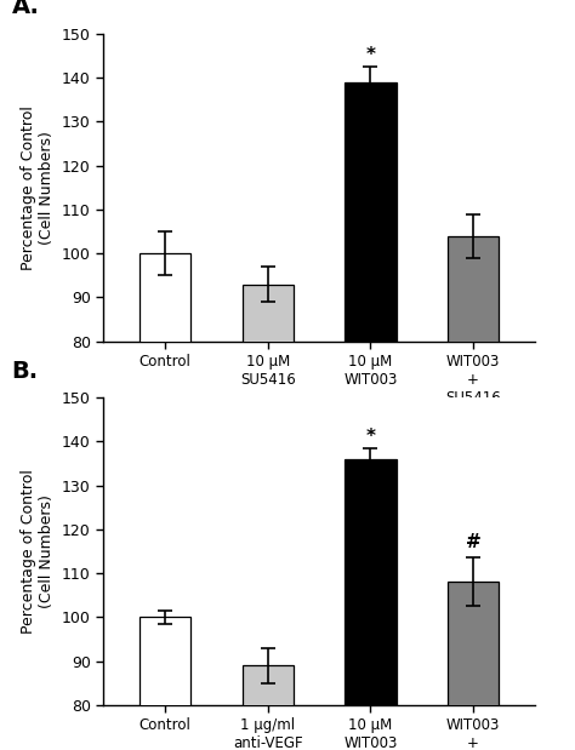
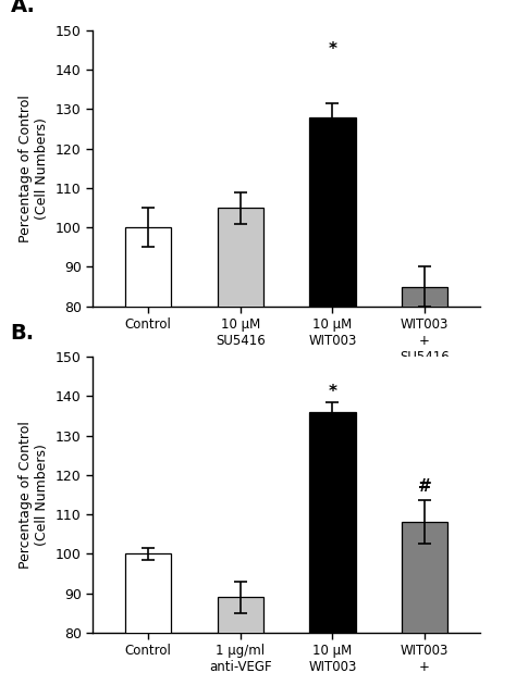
10 μM SU5416: 93 -> 105
10 μM WIT003: 139 -> 128
WIT003 + SU5416: 104 -> 85
